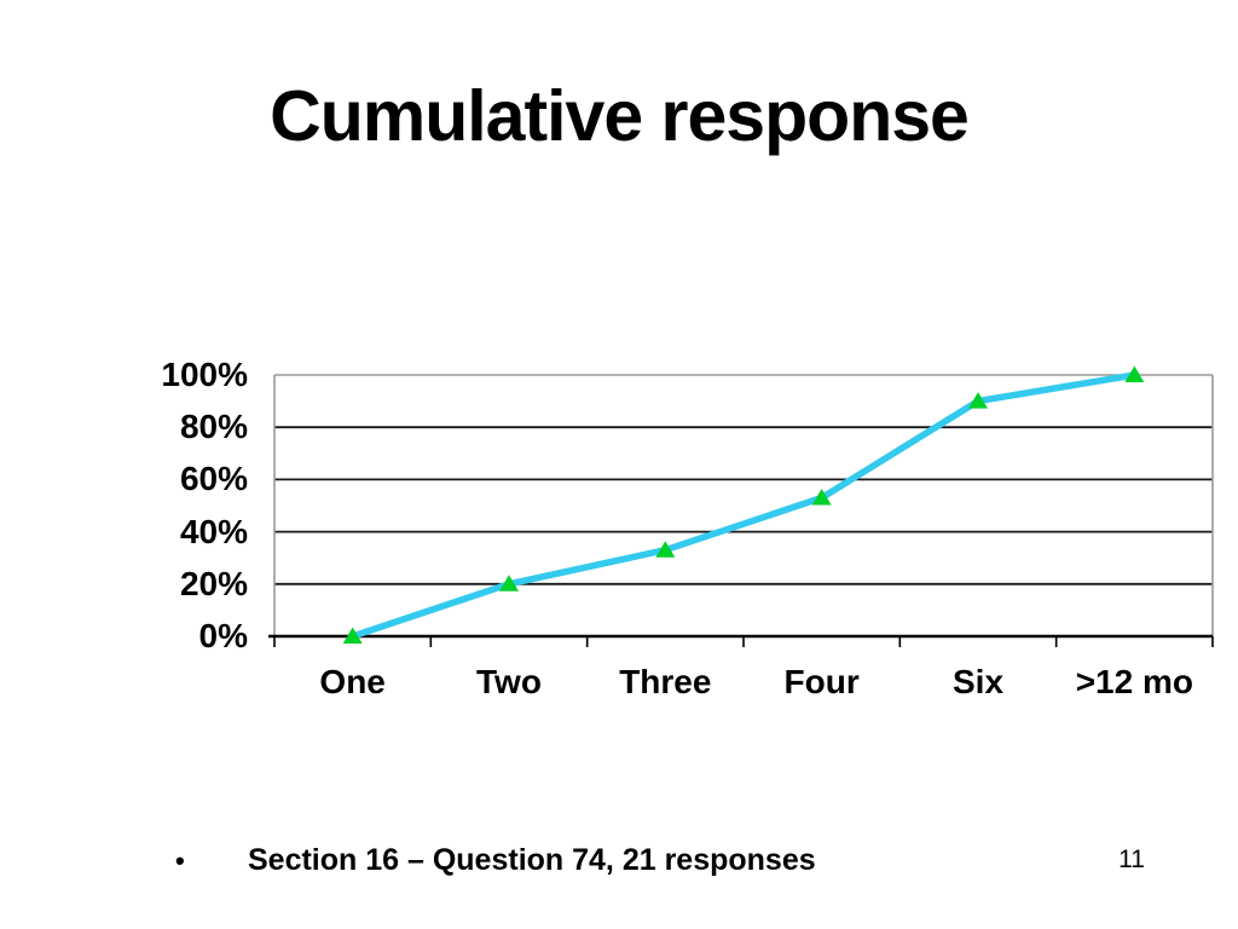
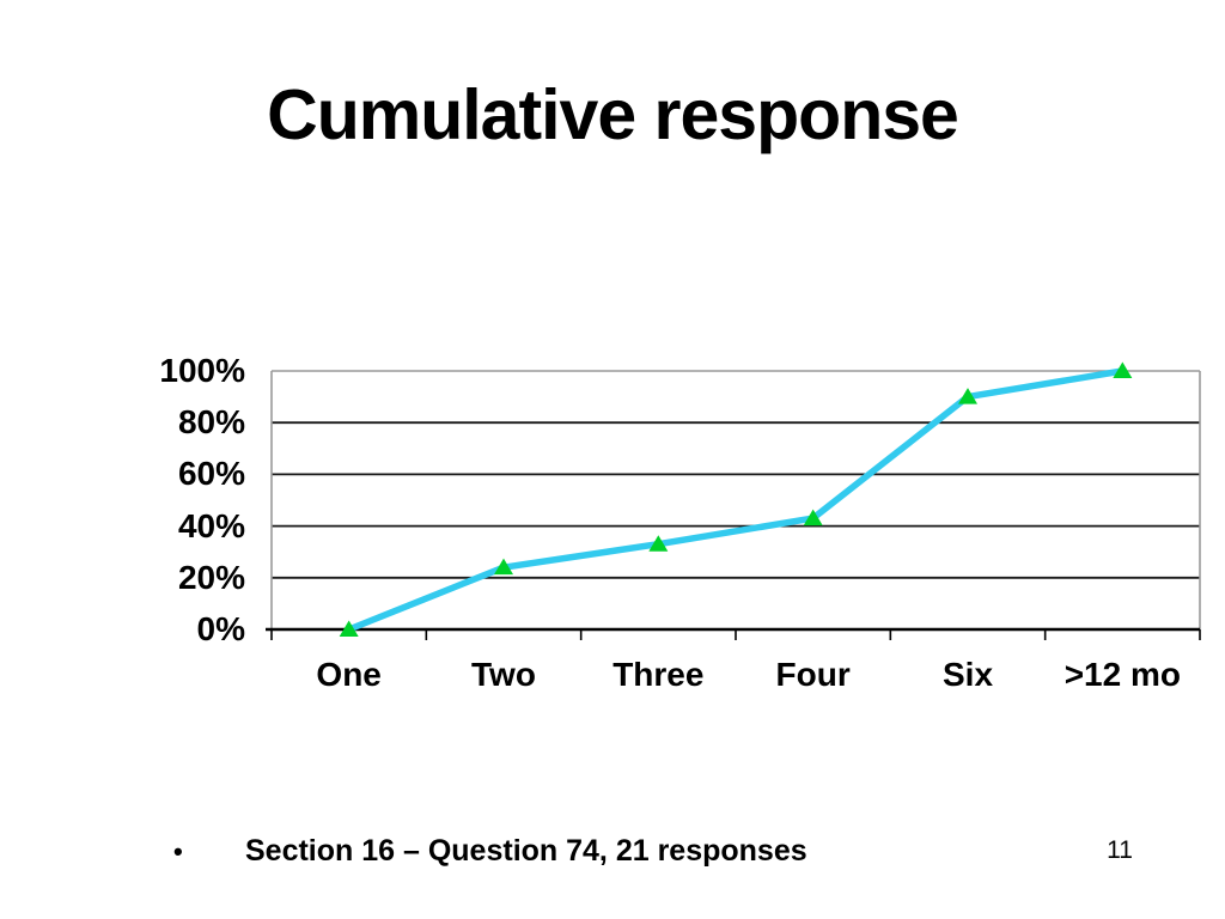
Two: 20% -> 24%
Four: 53% -> 43%
